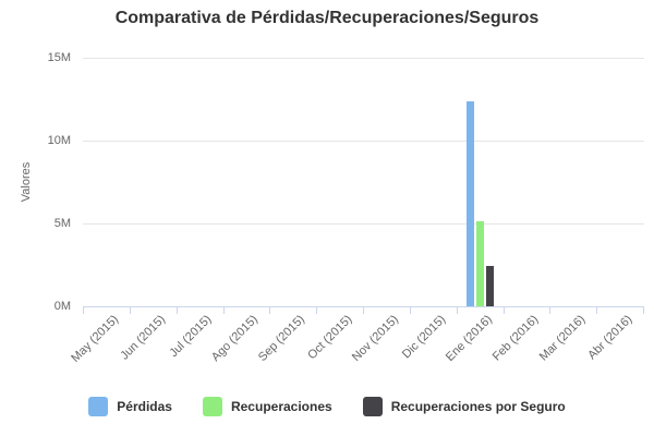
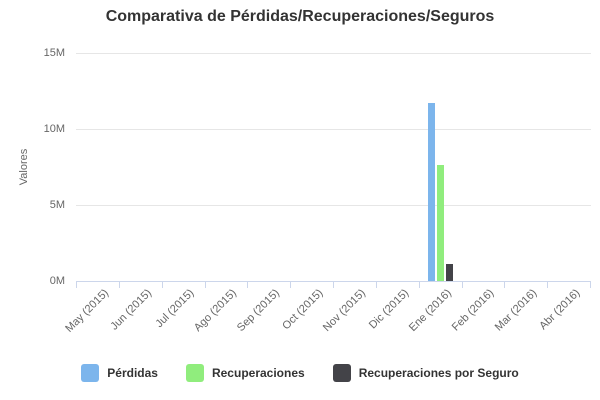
Pérdidas/Ene (2016): 12.4M -> 11.7M
Recuperaciones/Ene (2016): 5.1M -> 7.6M
Recuperaciones por Seguro/Ene (2016): 2.4M -> 1.1M
